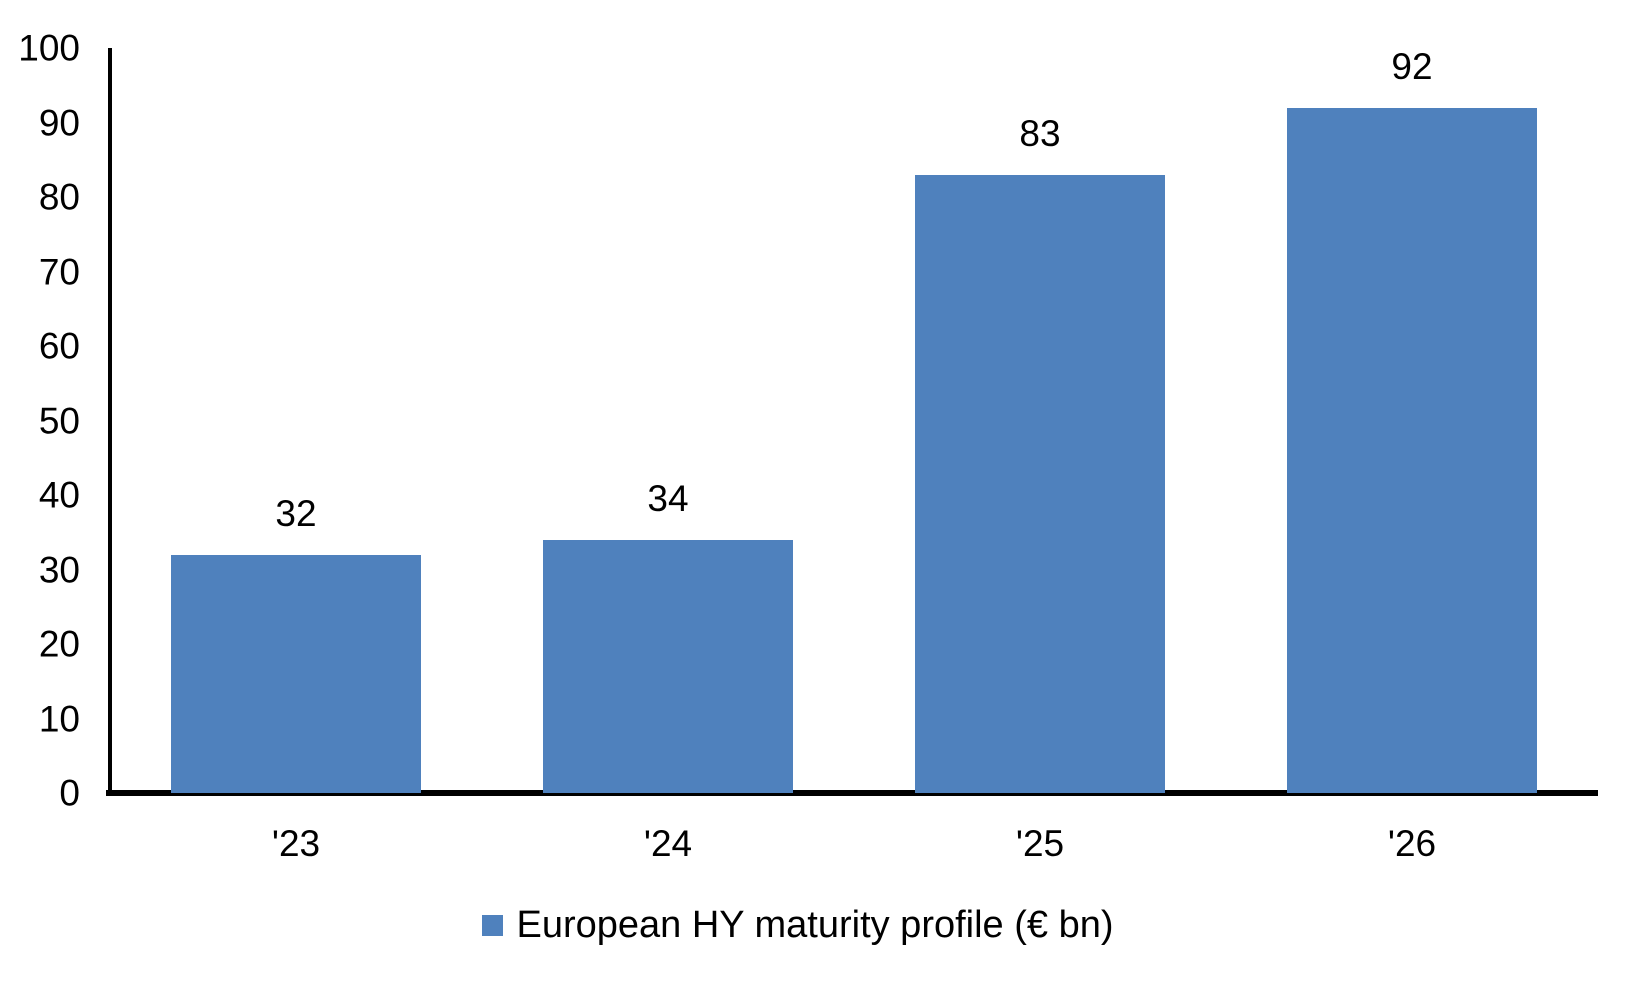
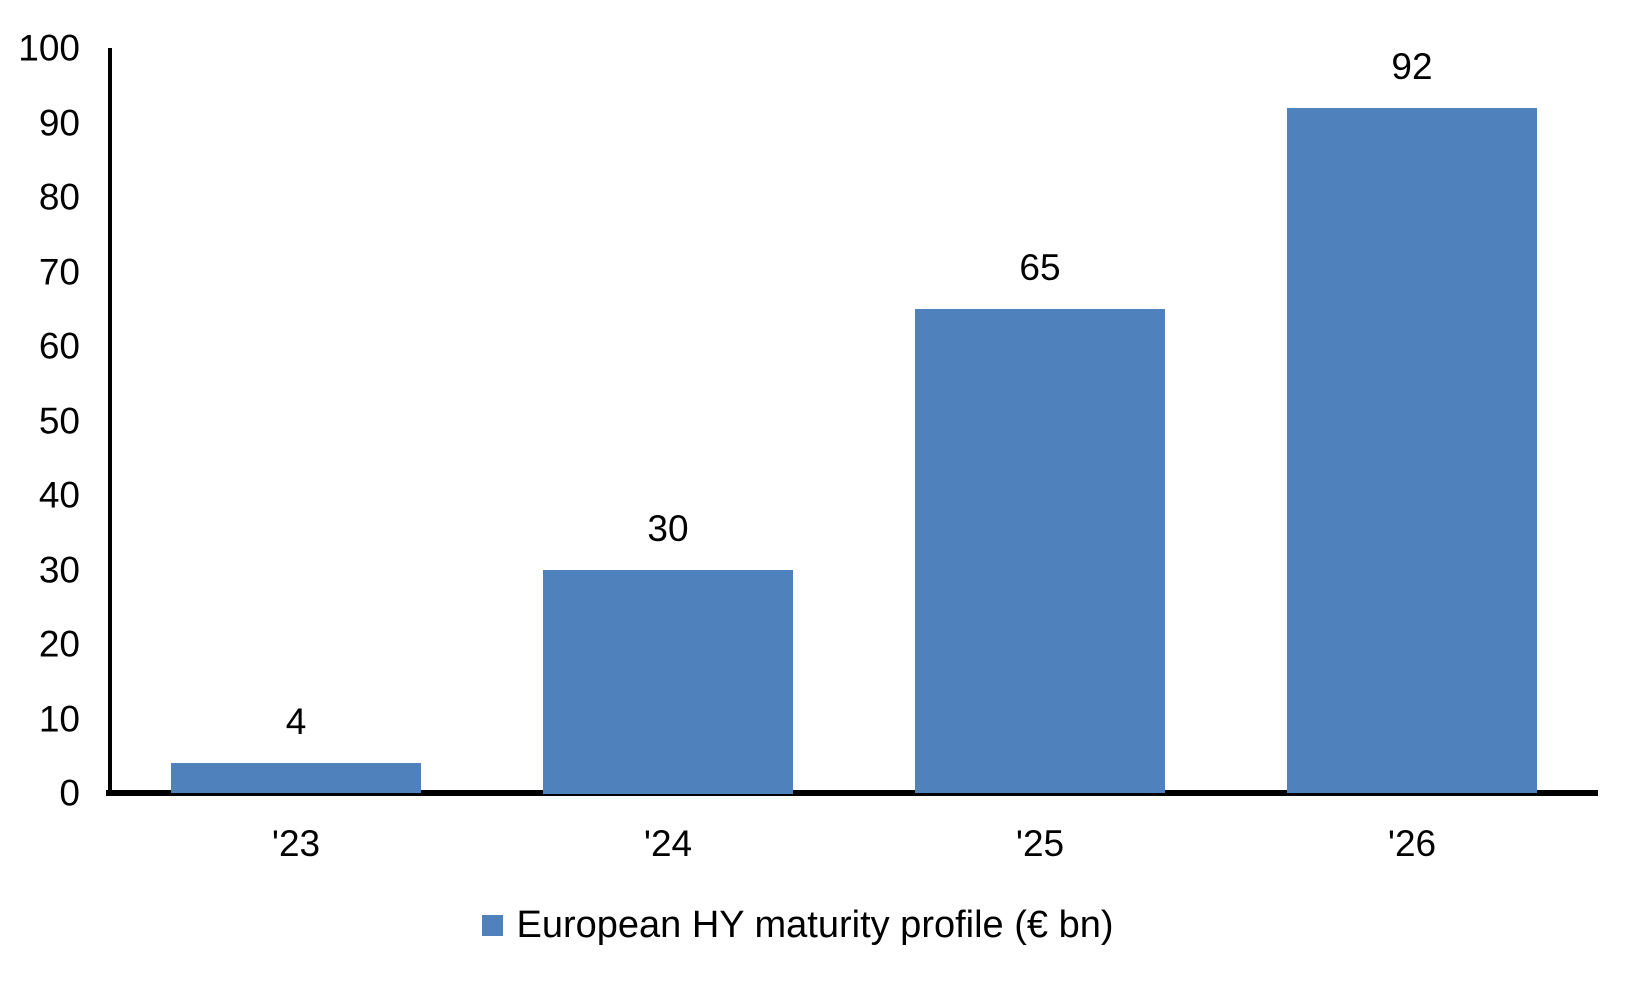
'23: 32 -> 4
'24: 34 -> 30
'25: 83 -> 65
